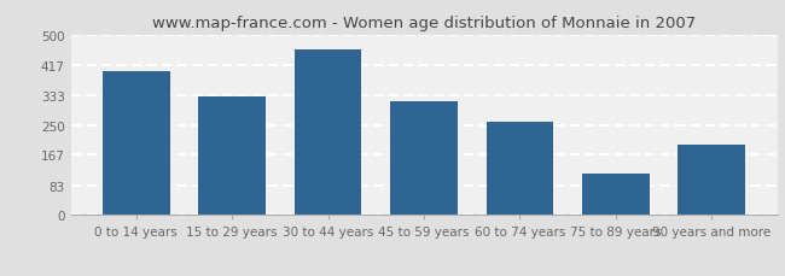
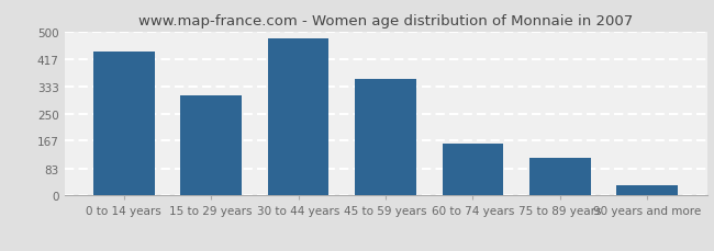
0 to 14 years: 400 -> 440
15 to 29 years: 330 -> 305
30 to 44 years: 460 -> 480
45 to 59 years: 315 -> 355
60 to 74 years: 260 -> 160
90 years and more: 195 -> 30
